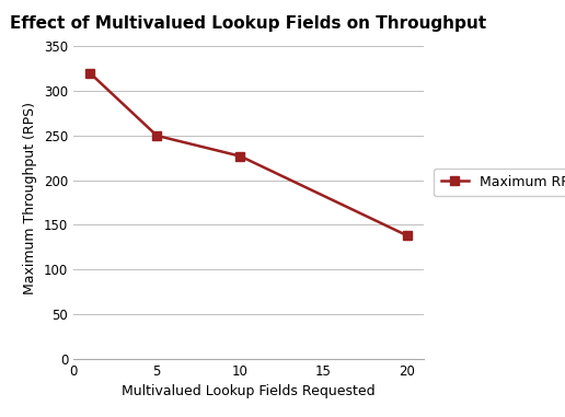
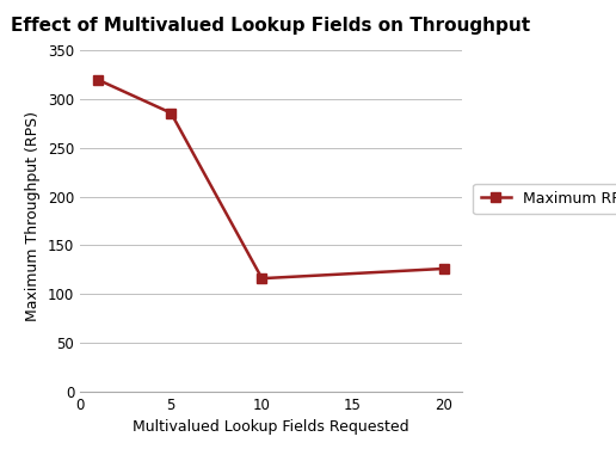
5: 250 -> 286
10: 227 -> 116
20: 138 -> 126
